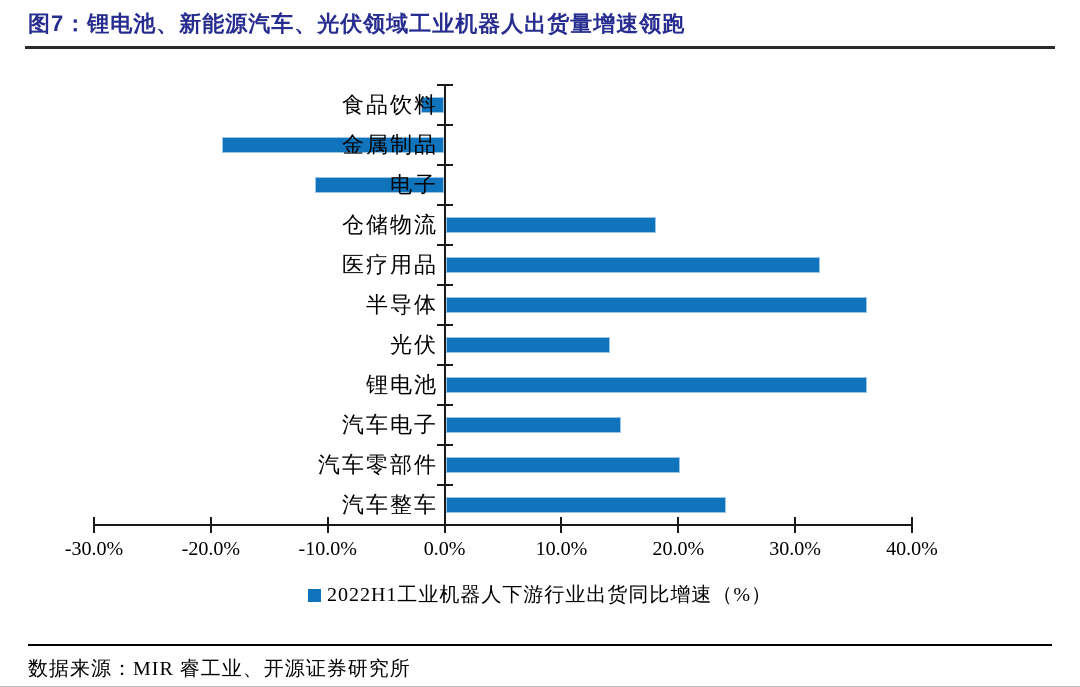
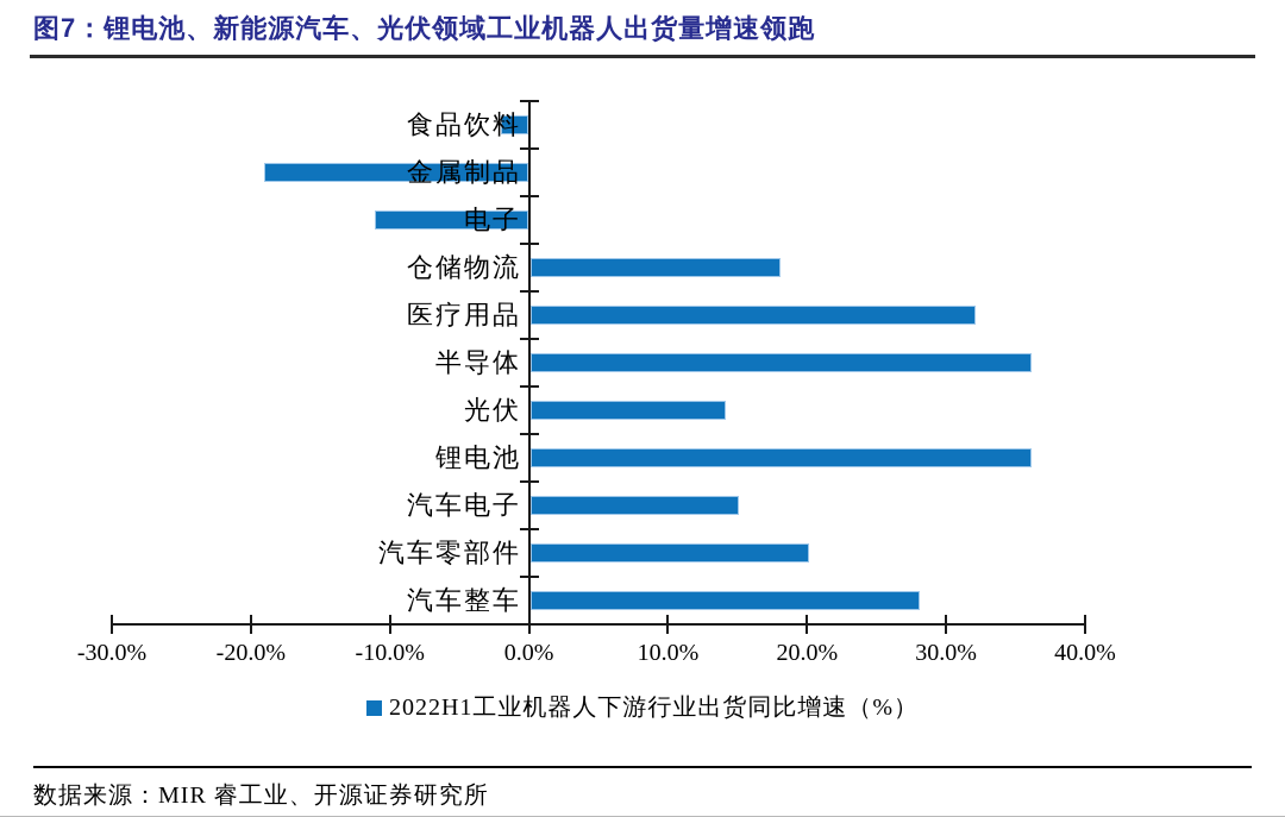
汽车整车: 24% -> 28%
